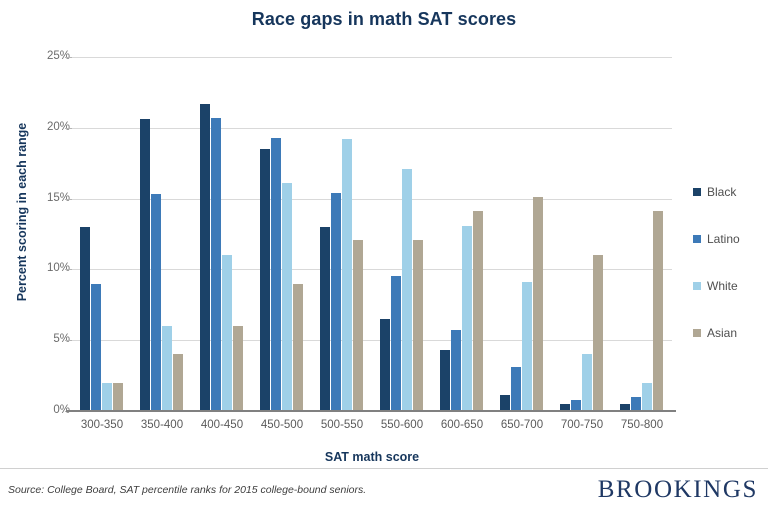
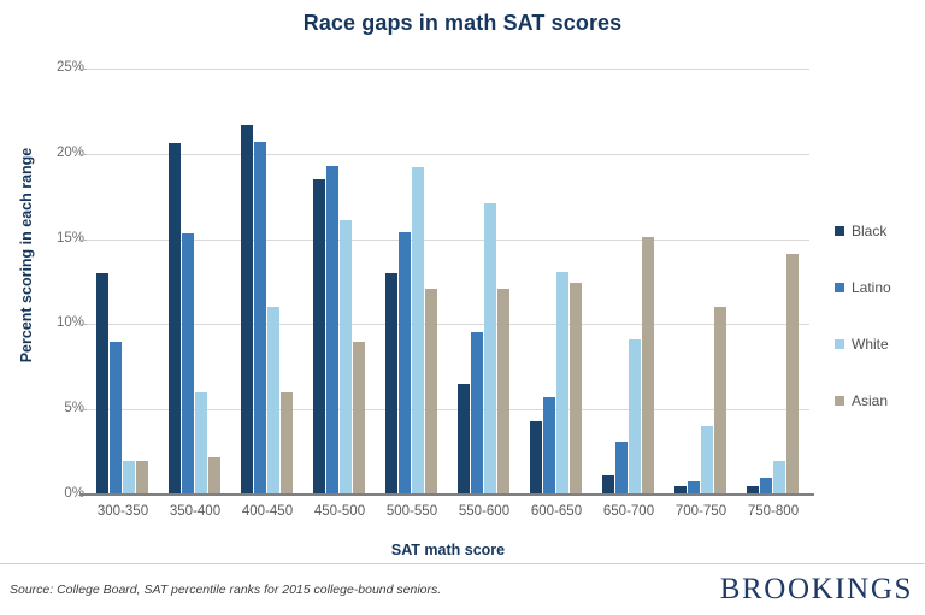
Asian/350-400: 4.0% -> 2.2%
Asian/600-650: 14.1% -> 12.4%
